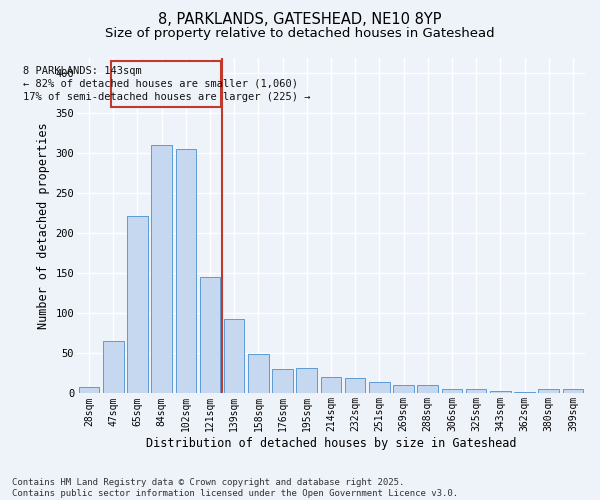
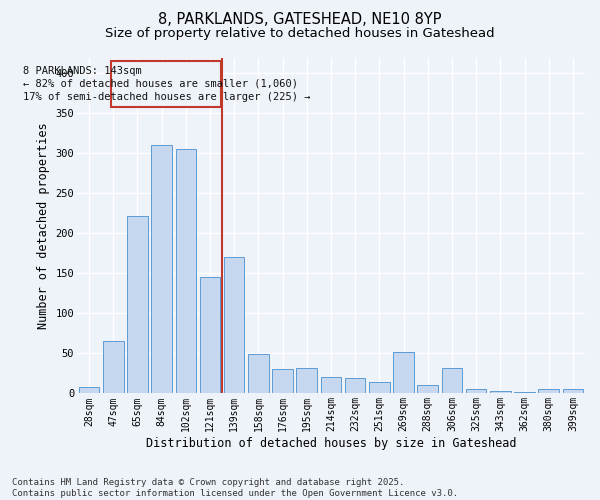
139sqm: 93 -> 170
269sqm: 11 -> 52
306sqm: 5 -> 32
